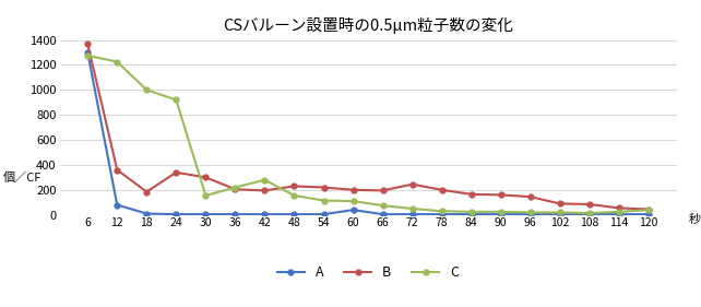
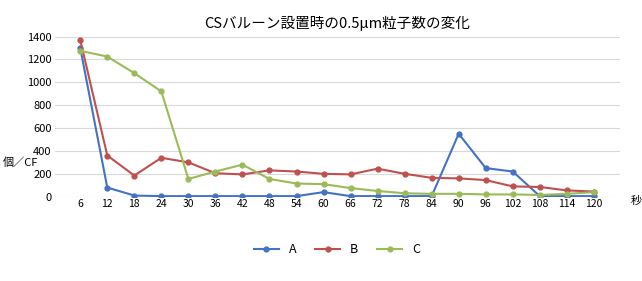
C/18: 1000 -> 1080
A/90: 0 -> 550
A/96: 0 -> 250
A/102: 0 -> 220
